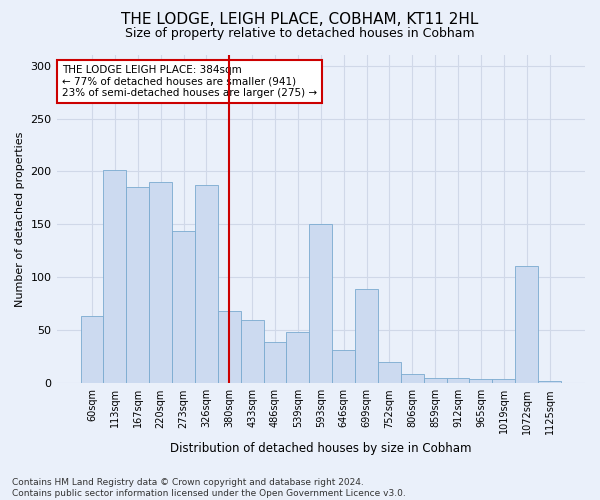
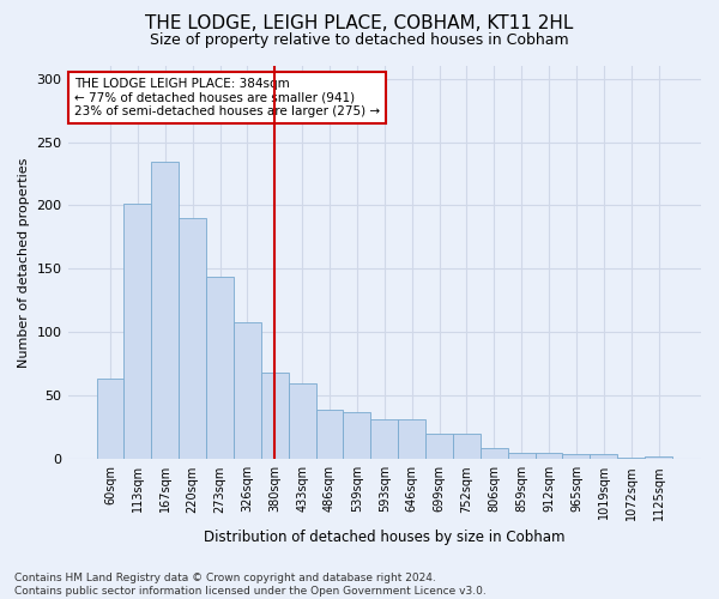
167sqm: 185 -> 234
326sqm: 187 -> 108
539sqm: 48 -> 37
593sqm: 150 -> 31
699sqm: 89 -> 20
1072sqm: 111 -> 1
